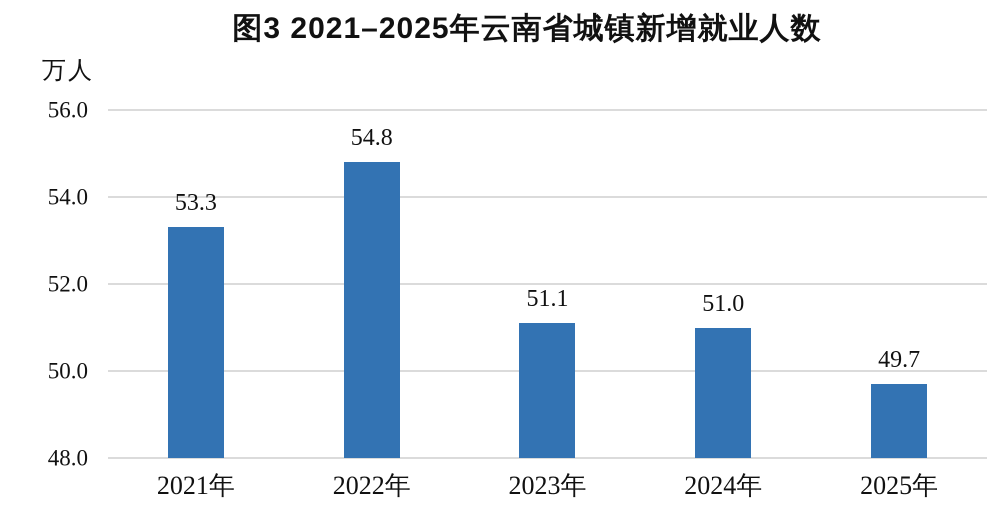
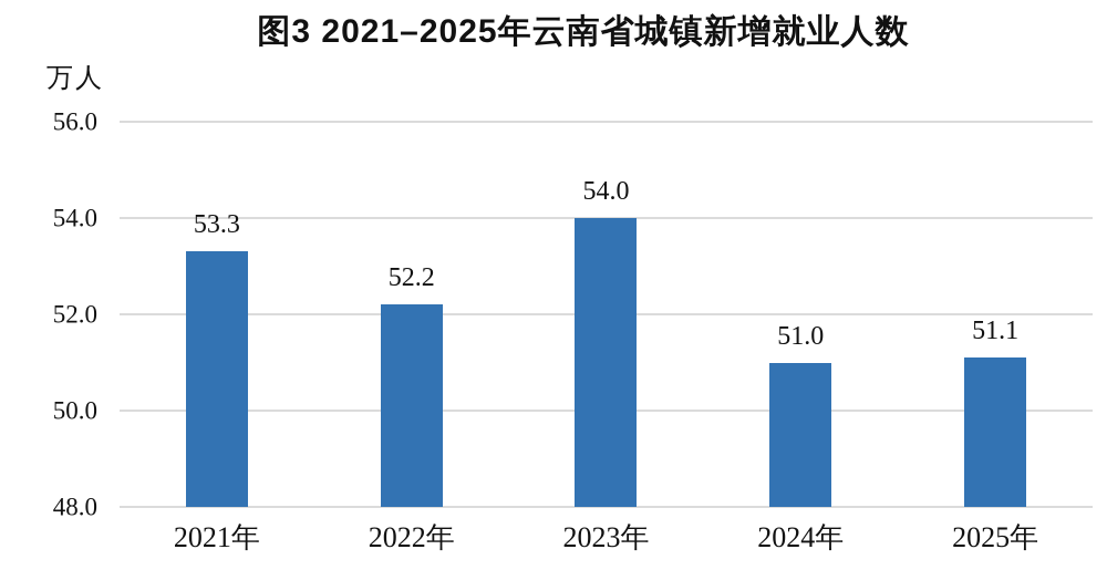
2022年: 54.8 -> 52.2
2023年: 51.1 -> 54.0
2025年: 49.7 -> 51.1
